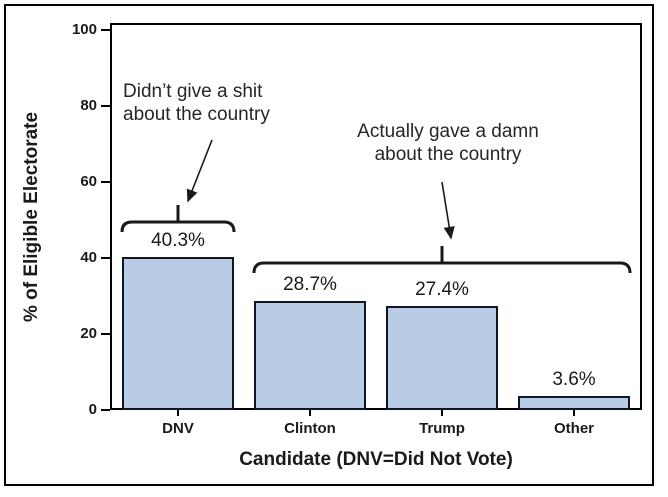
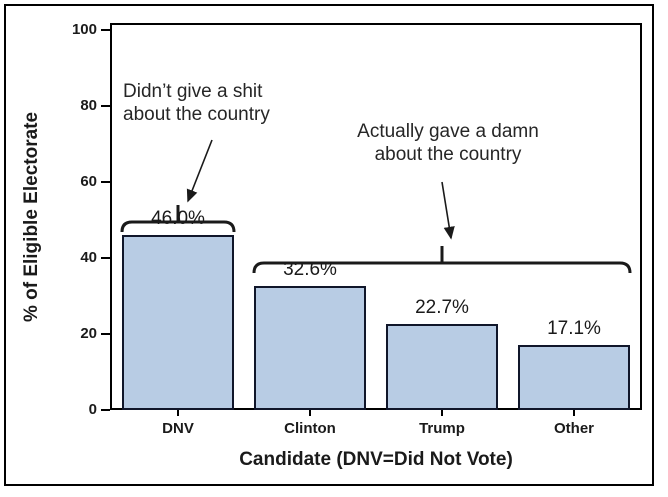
DNV: 40.3% -> 46.0%
Clinton: 28.7% -> 32.6%
Trump: 27.4% -> 22.7%
Other: 3.6% -> 17.1%
